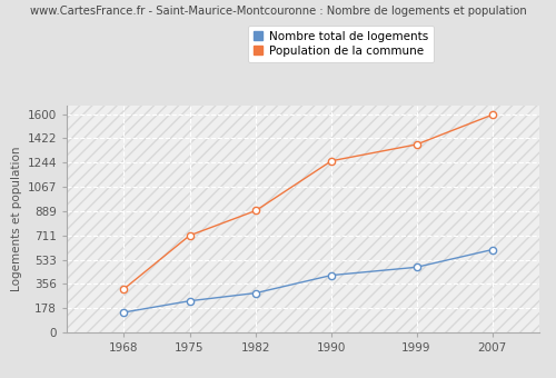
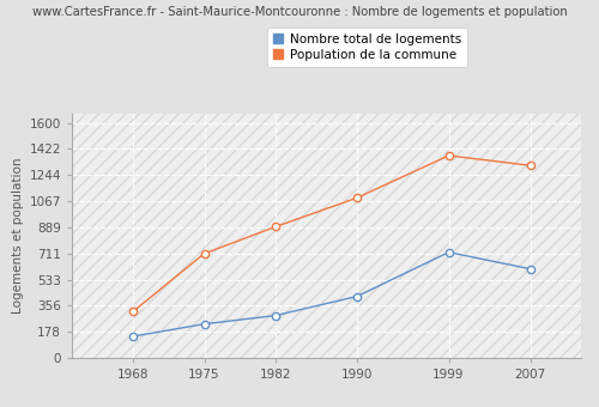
Population de la commune/1990: 1260 -> 1090
Nombre total de logements/1999: 480 -> 720
Population de la commune/2007: 1590 -> 1310
